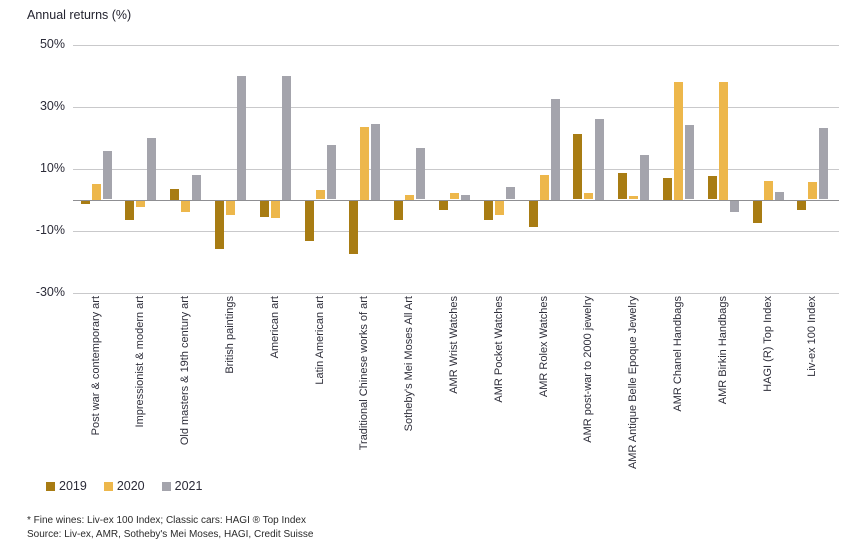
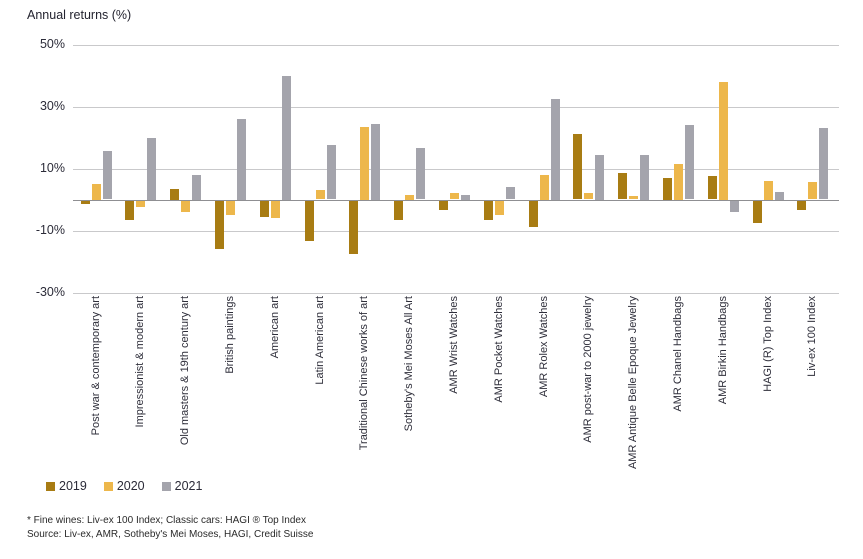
2021/British paintings: 40% -> 26%
2021/AMR post-war to 2000 jewelry: 26% -> 14%
2020/AMR Chanel Handbags: 38% -> 12%
